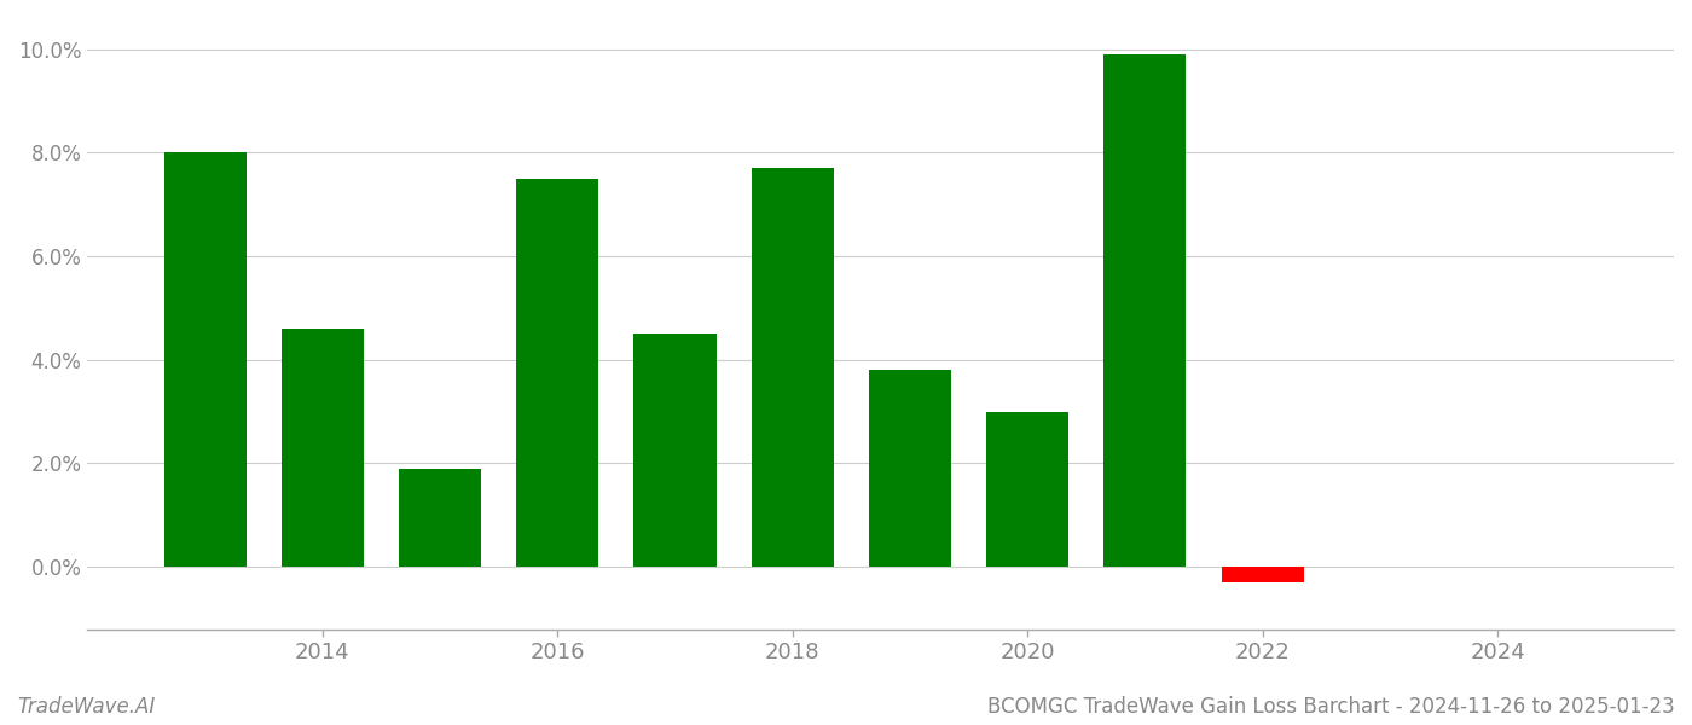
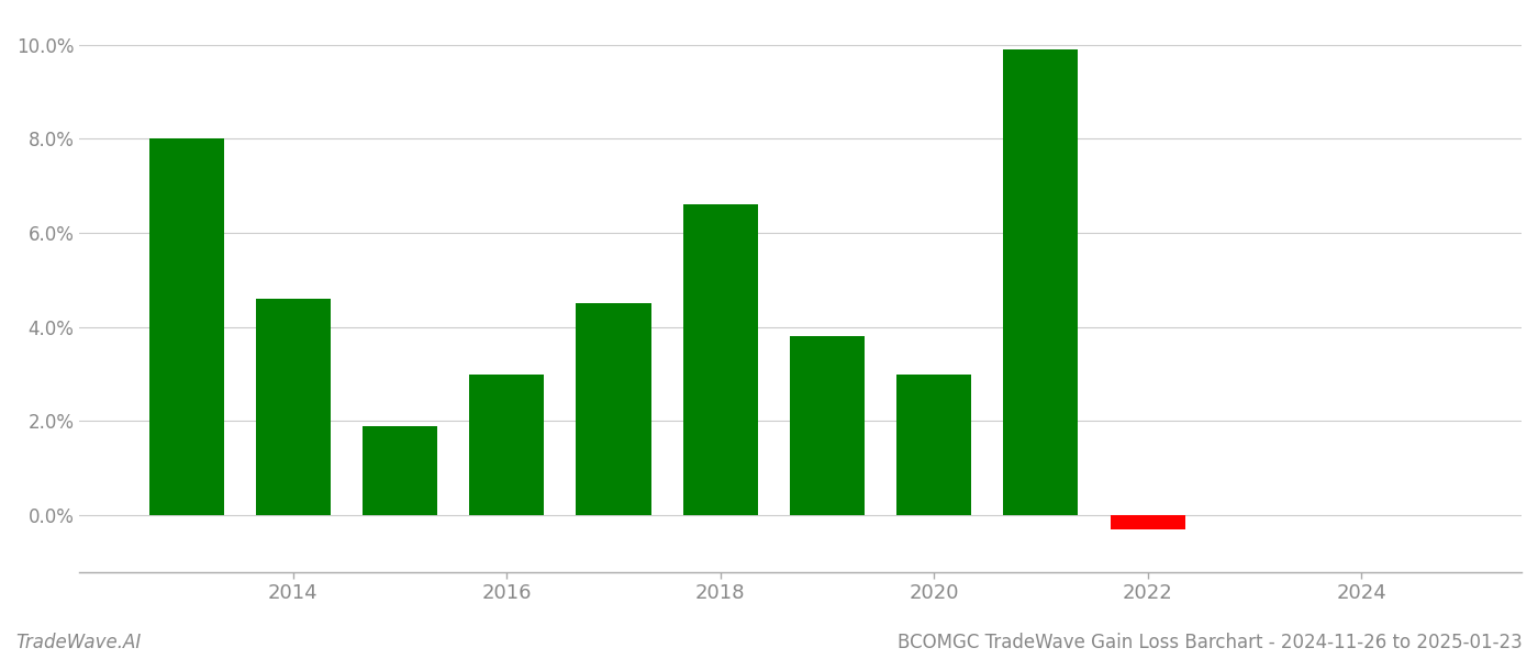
2016: 7.5% -> 3.0%
2018: 7.7% -> 6.6%
